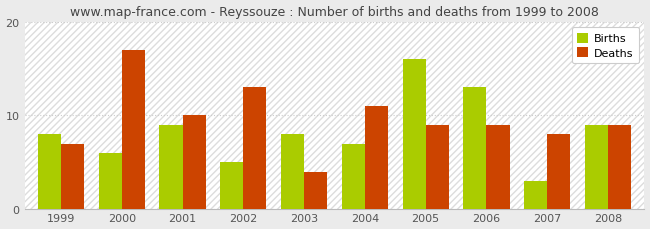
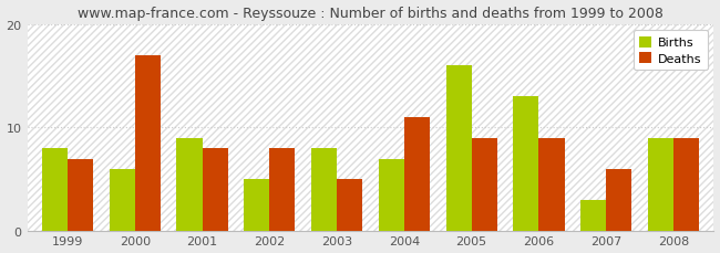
Deaths/2001: 10 -> 8
Deaths/2002: 13 -> 8
Deaths/2003: 4 -> 5
Deaths/2007: 8 -> 6
